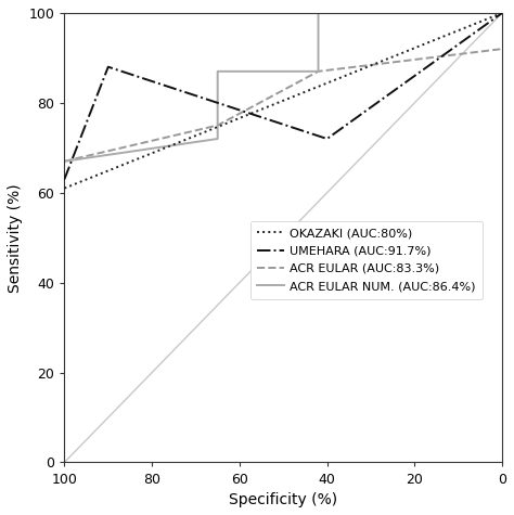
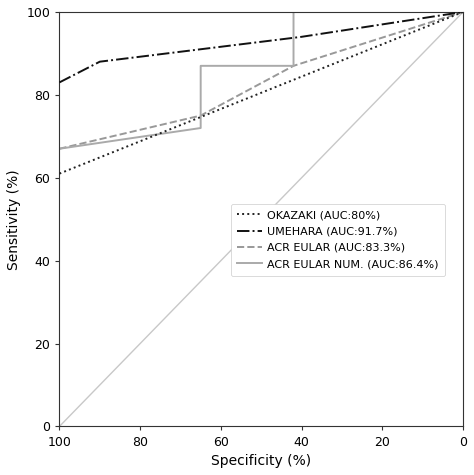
UMEHARA (AUC:91.7%)/100: 63 -> 83
UMEHARA (AUC:91.7%)/40: 72 -> 94
ACR EULAR (AUC:83.3%)/0: 92 -> 100
